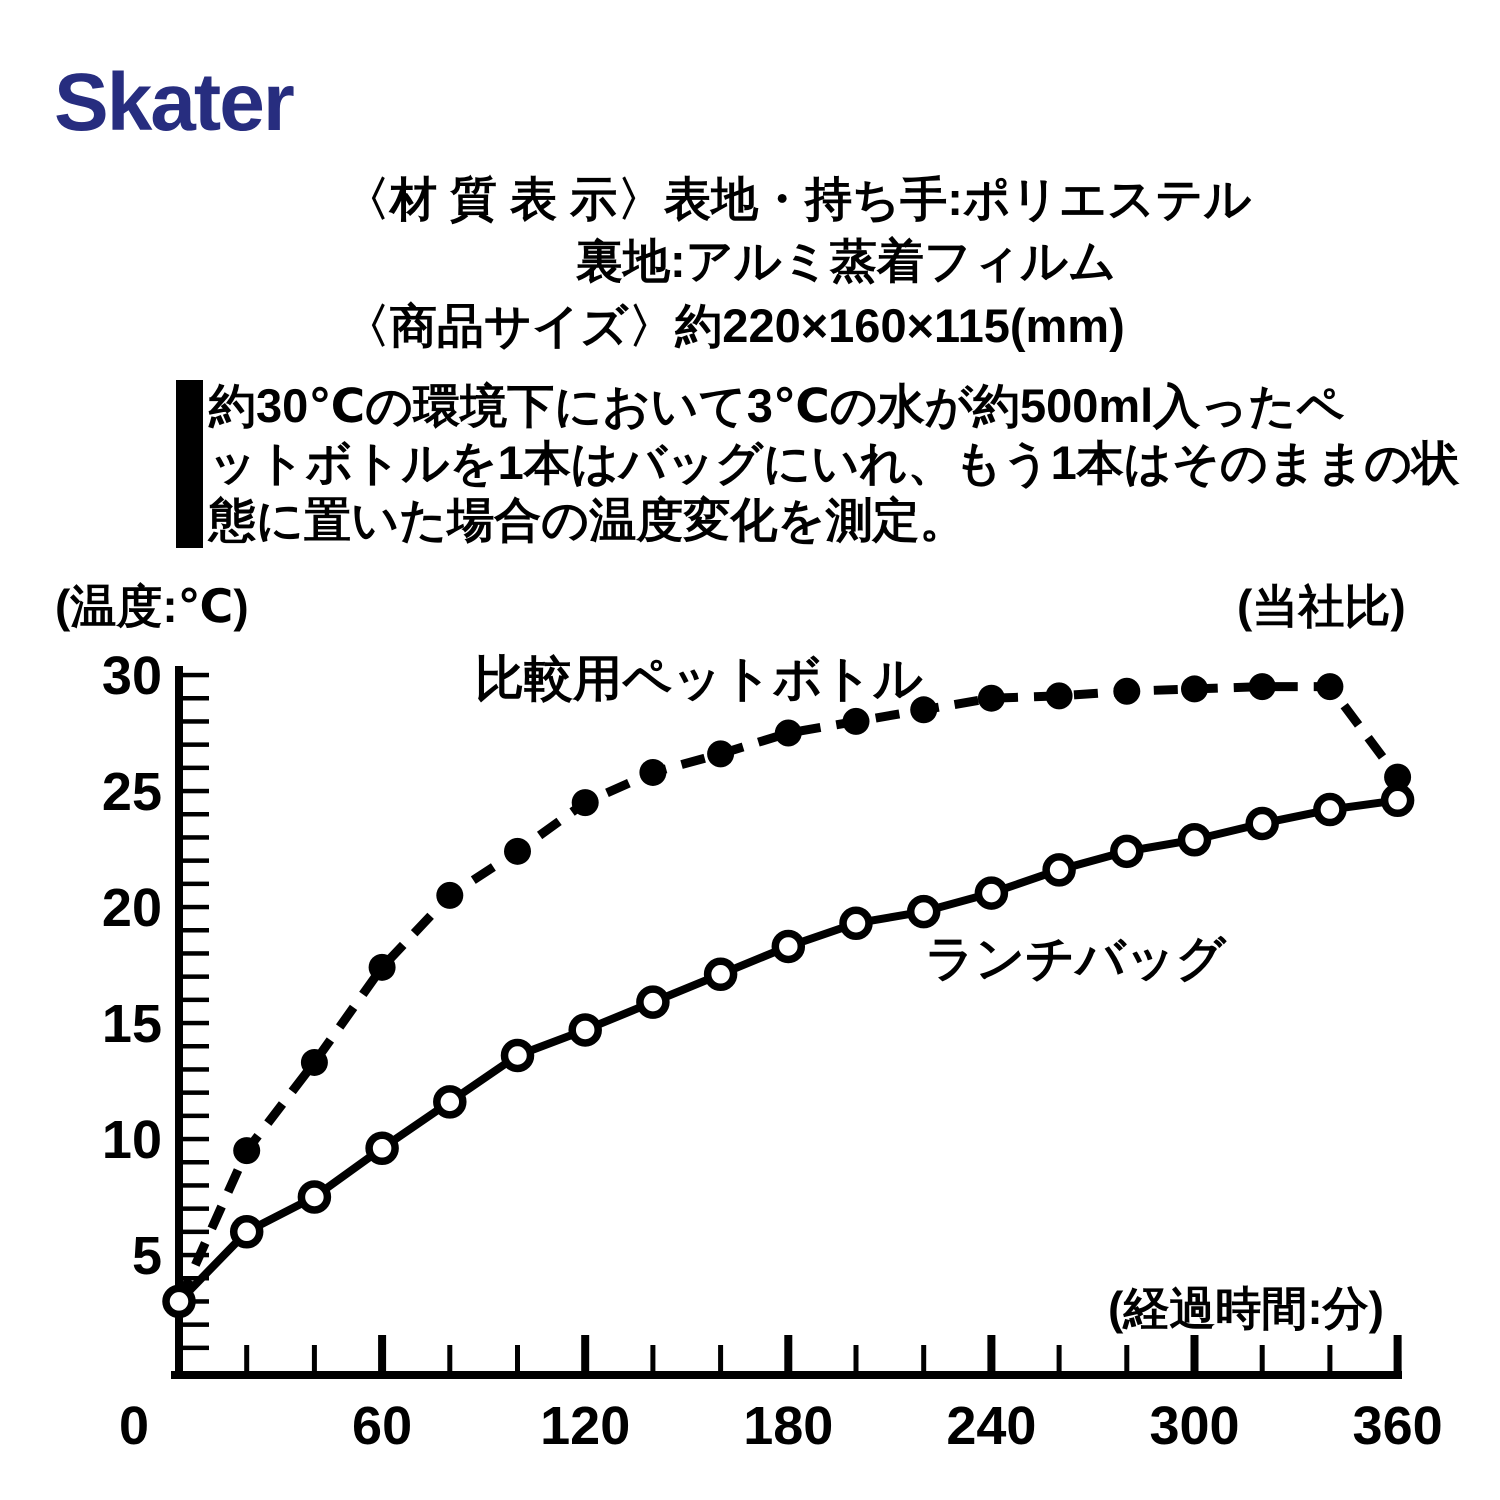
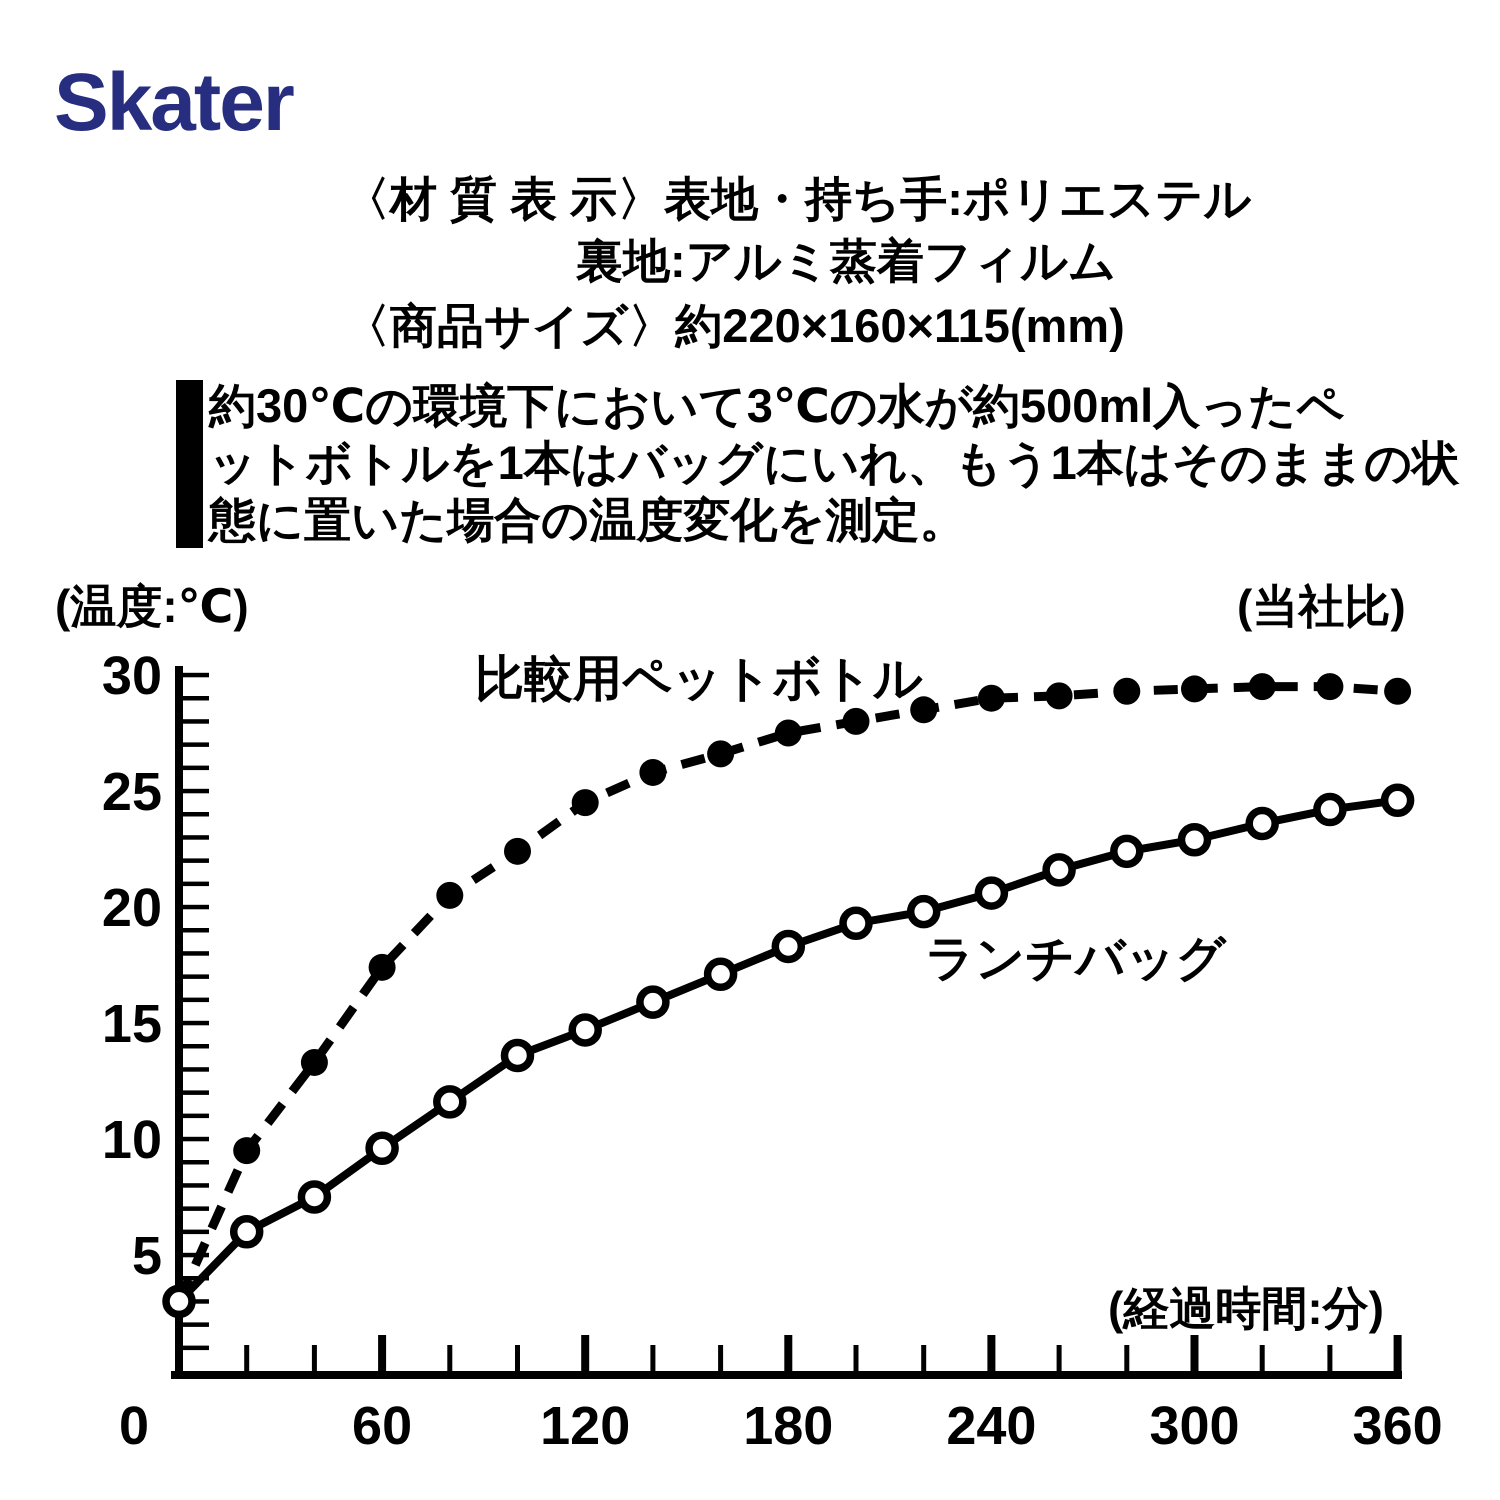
比較用ペットボトル/360: 25.6 -> 29.3
